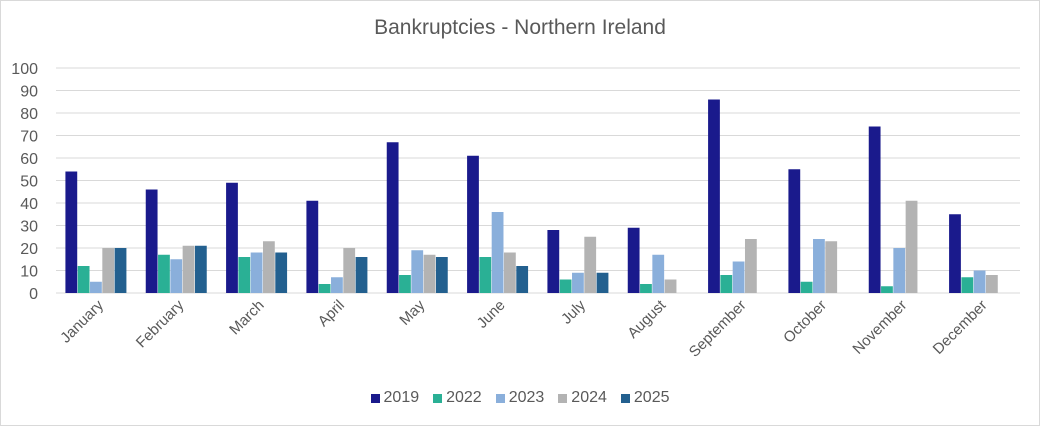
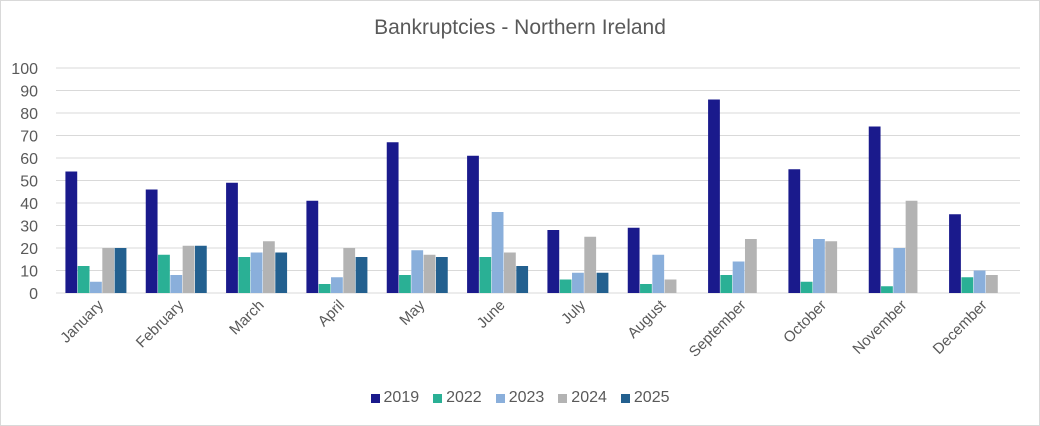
2023/February: 15 -> 8
